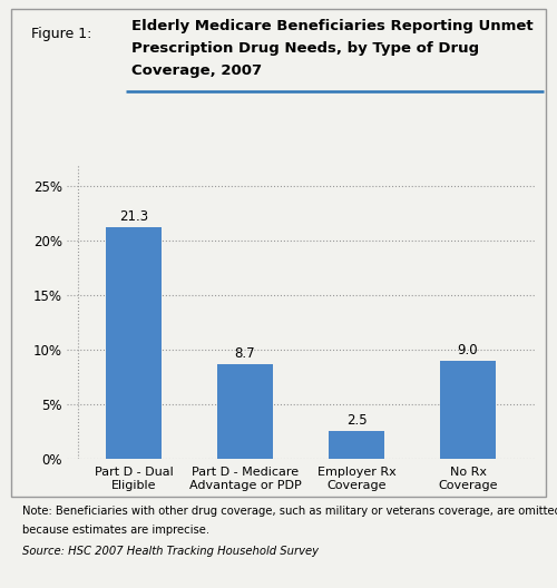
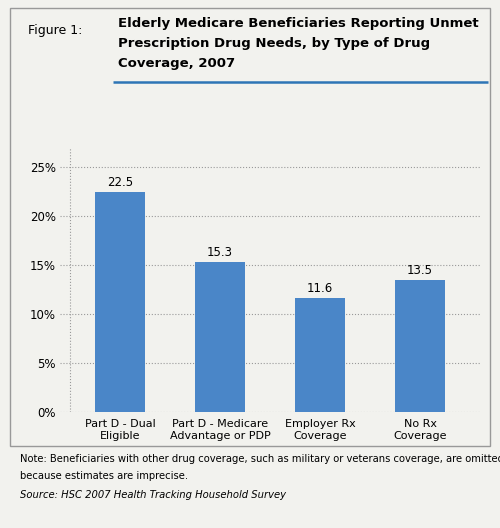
Part D - Dual Eligible: 21.3 -> 22.5
Part D - Medicare Advantage or PDP: 8.7 -> 15.3
Employer Rx Coverage: 2.5 -> 11.6
No Rx Coverage: 9.0 -> 13.5
